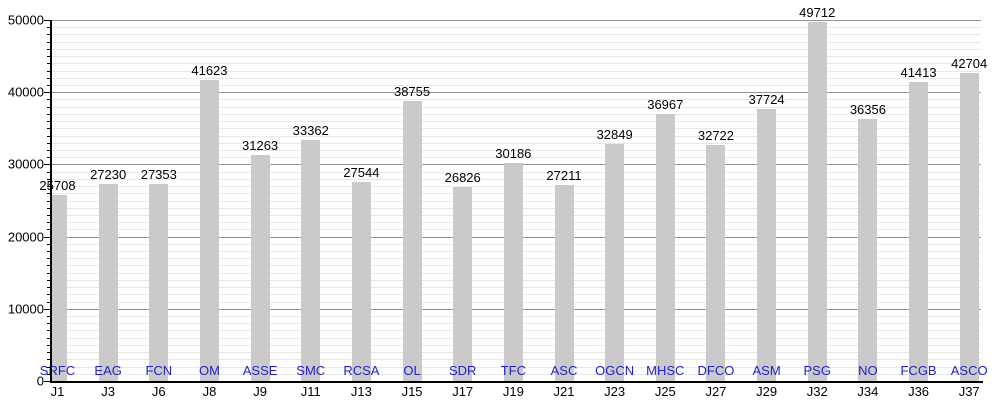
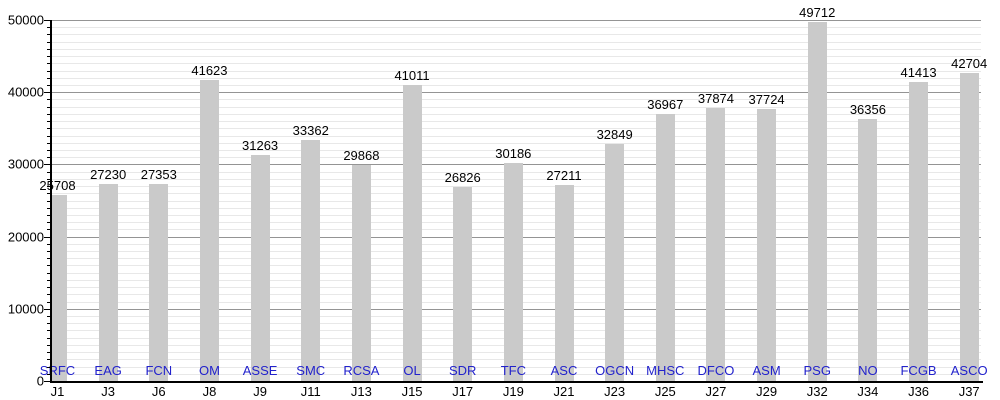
J13: 27544 -> 29868
J15: 38755 -> 41011
J27: 32722 -> 37874
